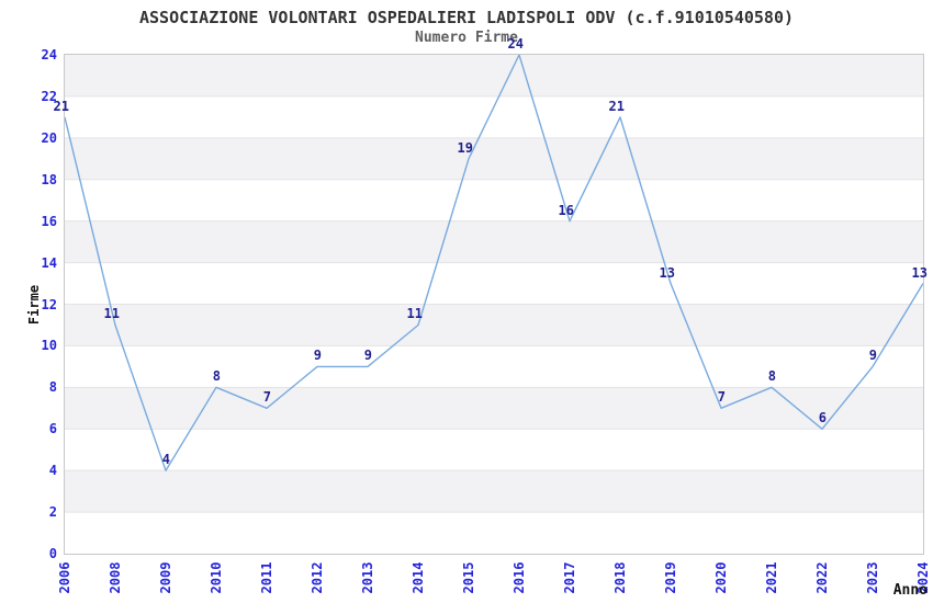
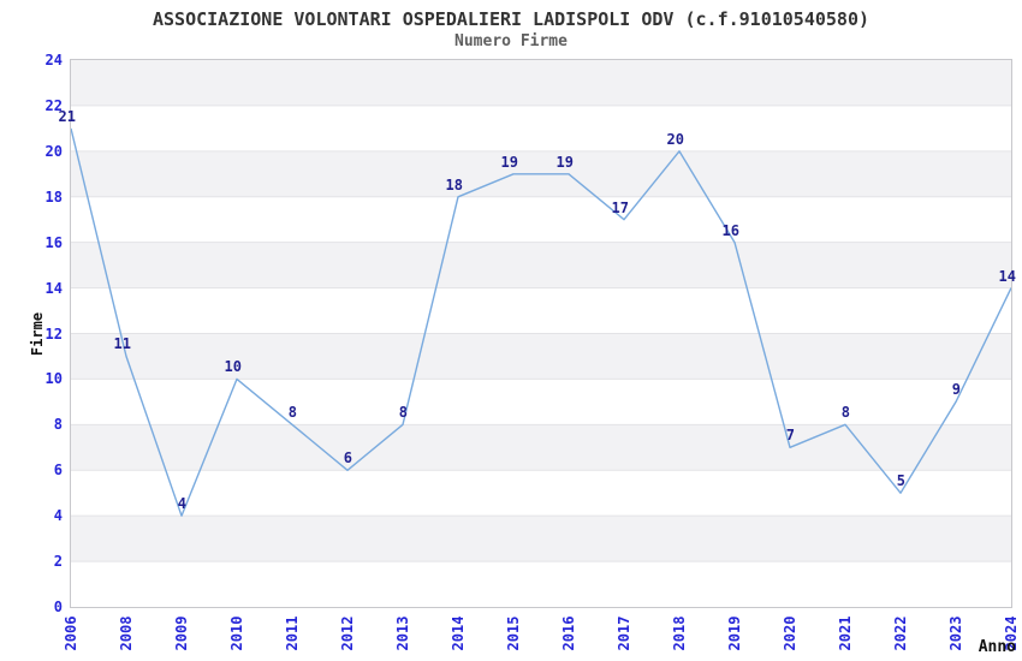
2010: 8 -> 10
2011: 7 -> 8
2012: 9 -> 6
2013: 9 -> 8
2014: 11 -> 18
2016: 24 -> 19
2017: 16 -> 17
2018: 21 -> 20
2019: 13 -> 16
2022: 6 -> 5
2024: 13 -> 14
